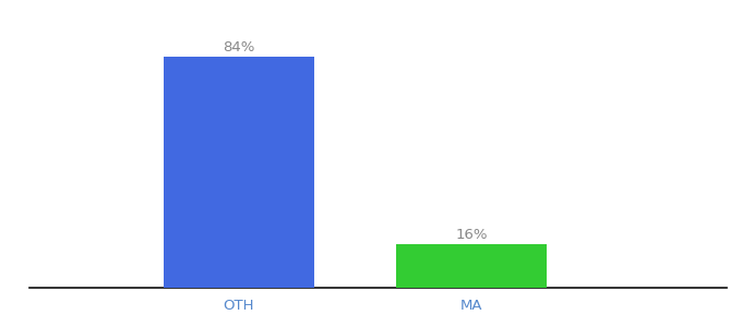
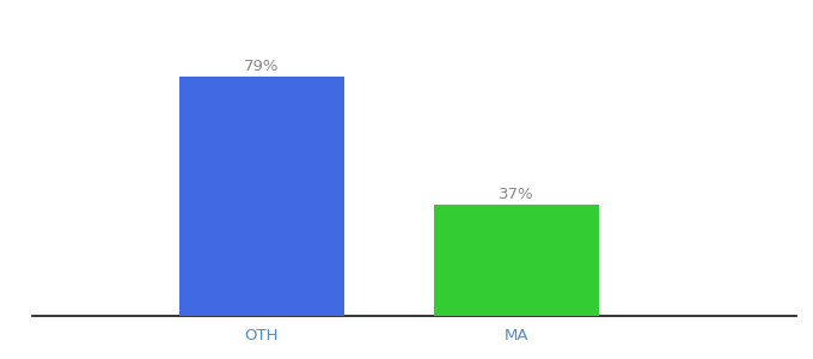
OTH: 84% -> 79%
MA: 16% -> 37%
